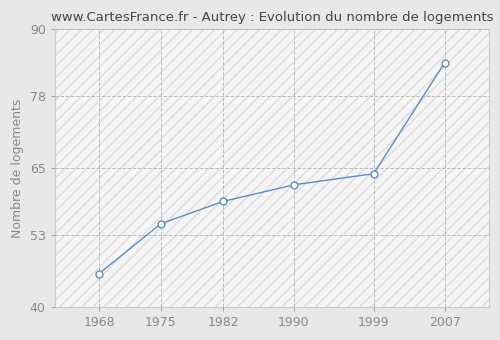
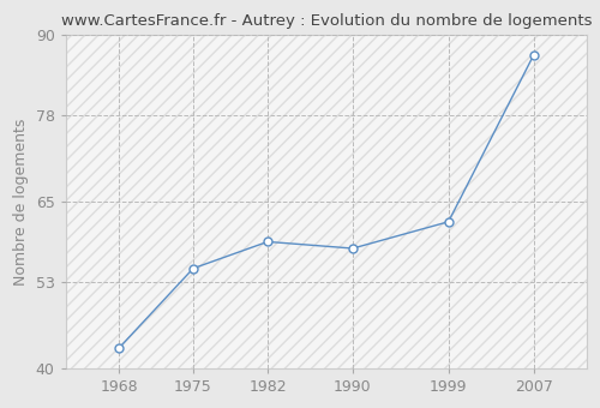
1968: 46 -> 43
1990: 62 -> 58
1999: 64 -> 62
2007: 84 -> 87
